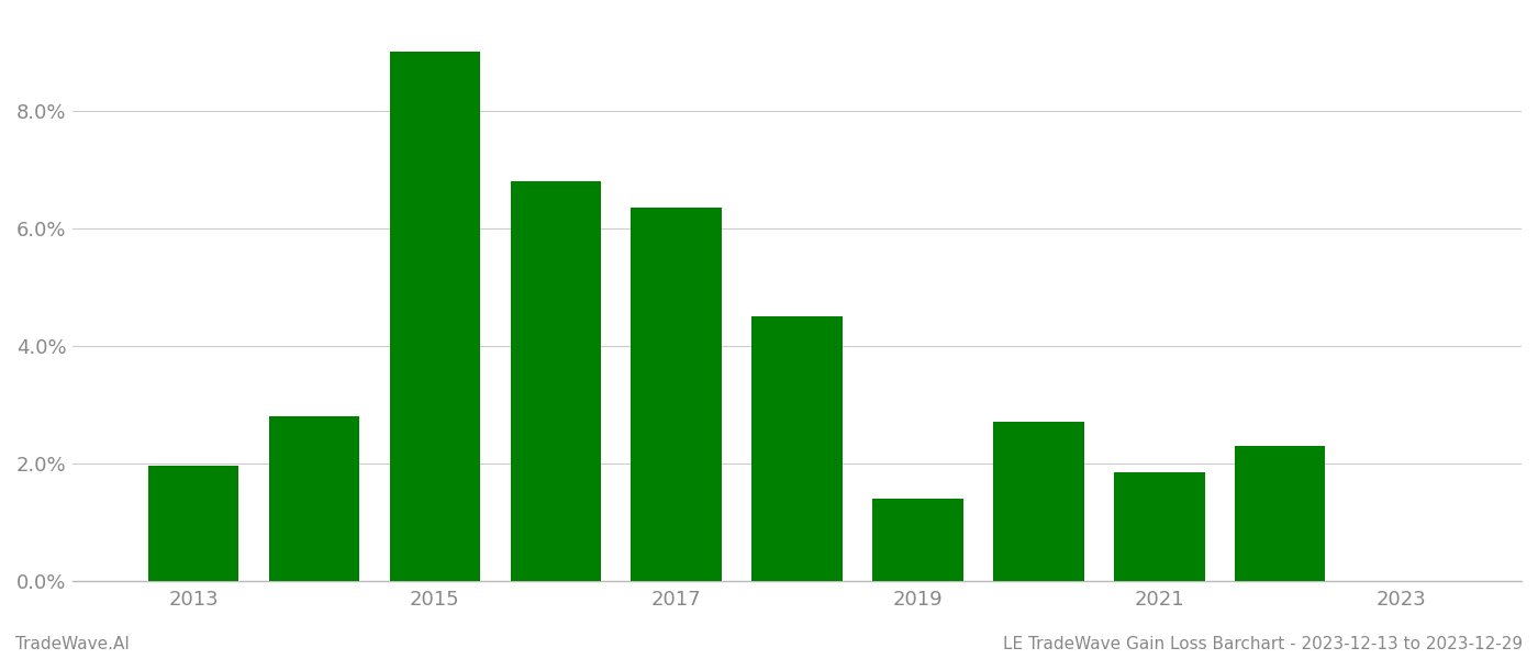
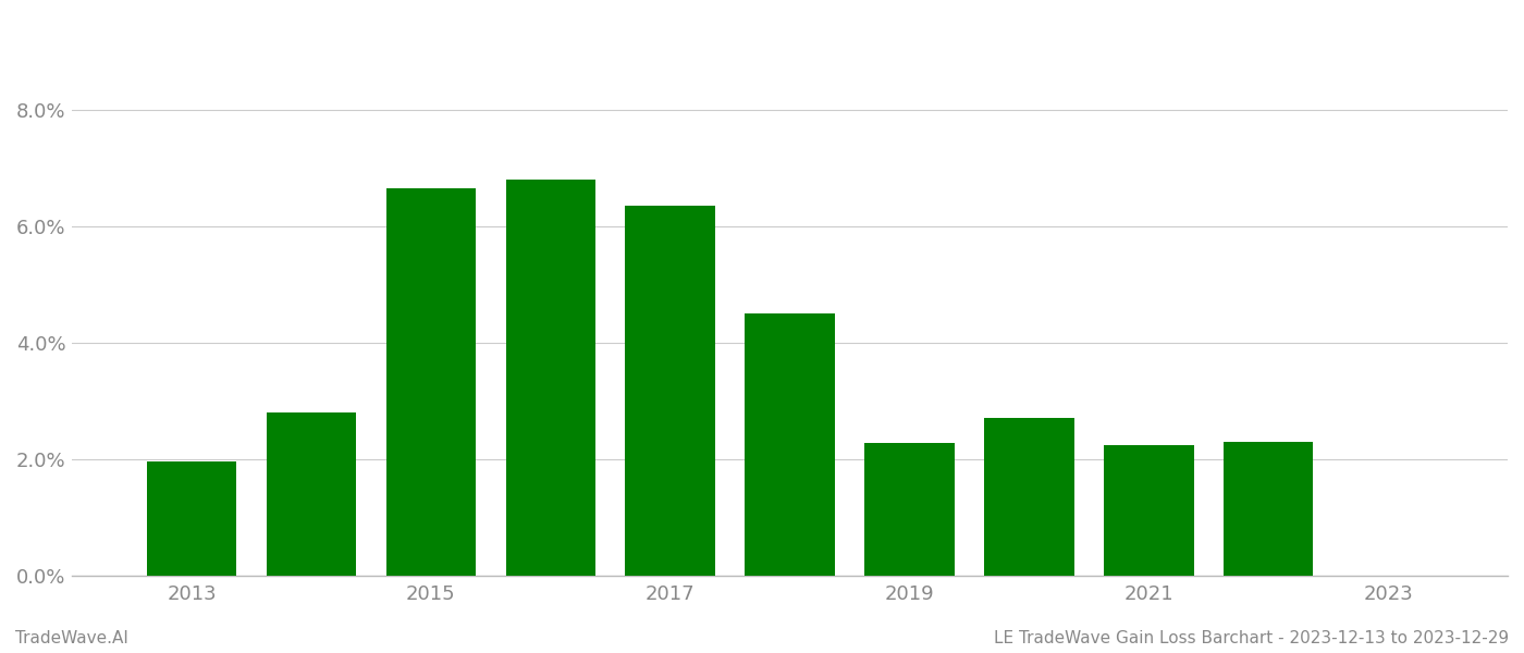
2015: 9.00% -> 6.64%
2019: 1.40% -> 2.28%
2021: 1.85% -> 2.24%
